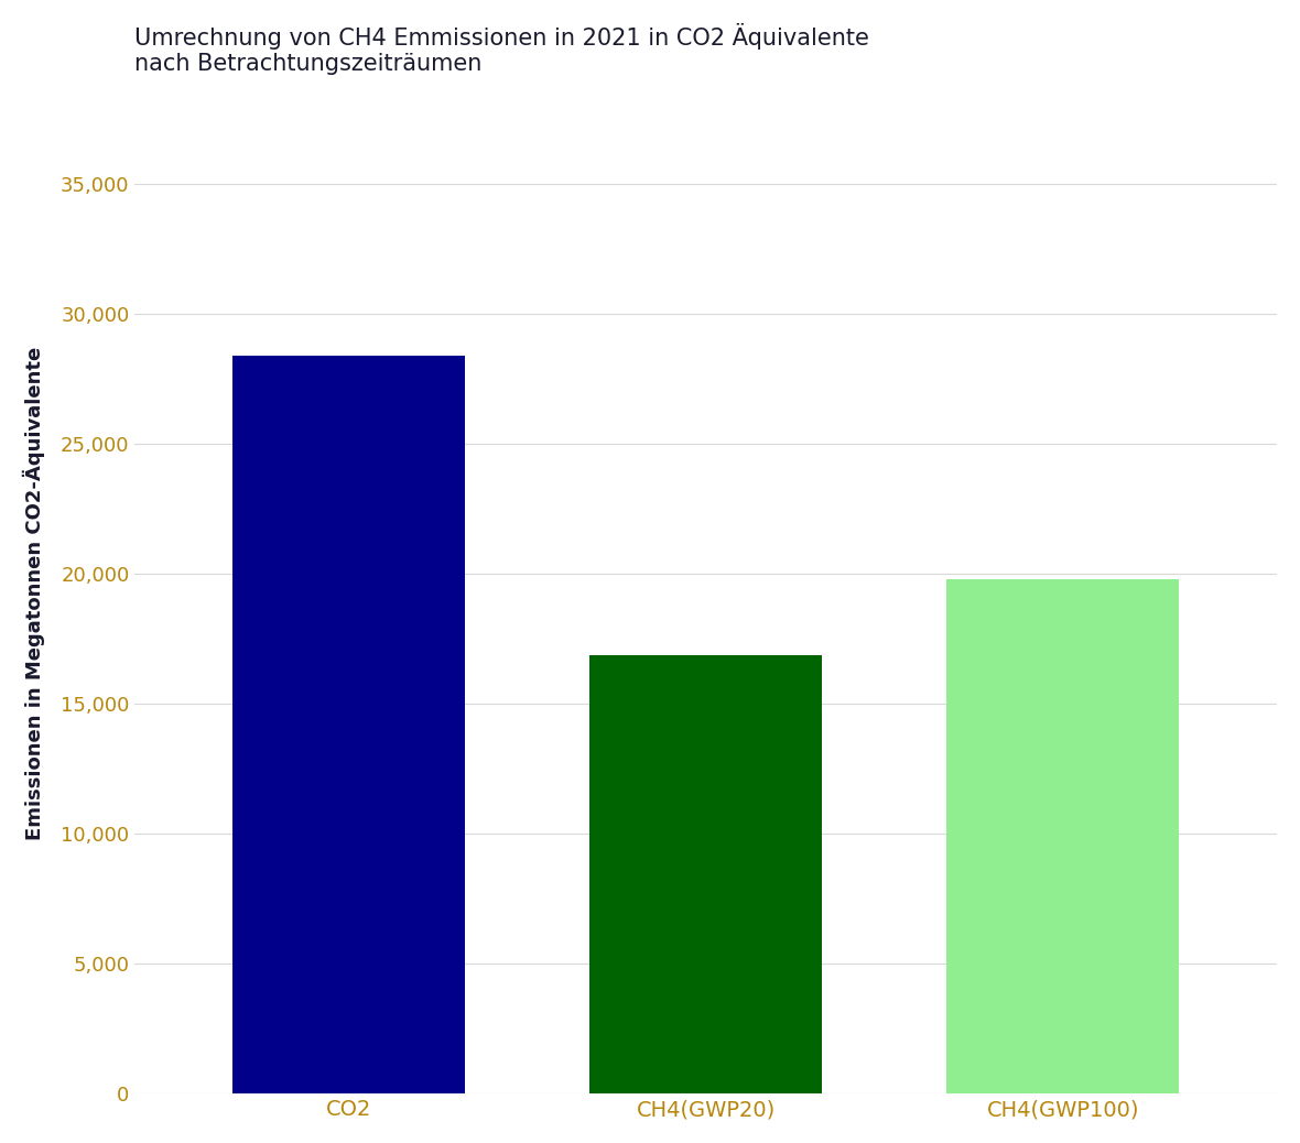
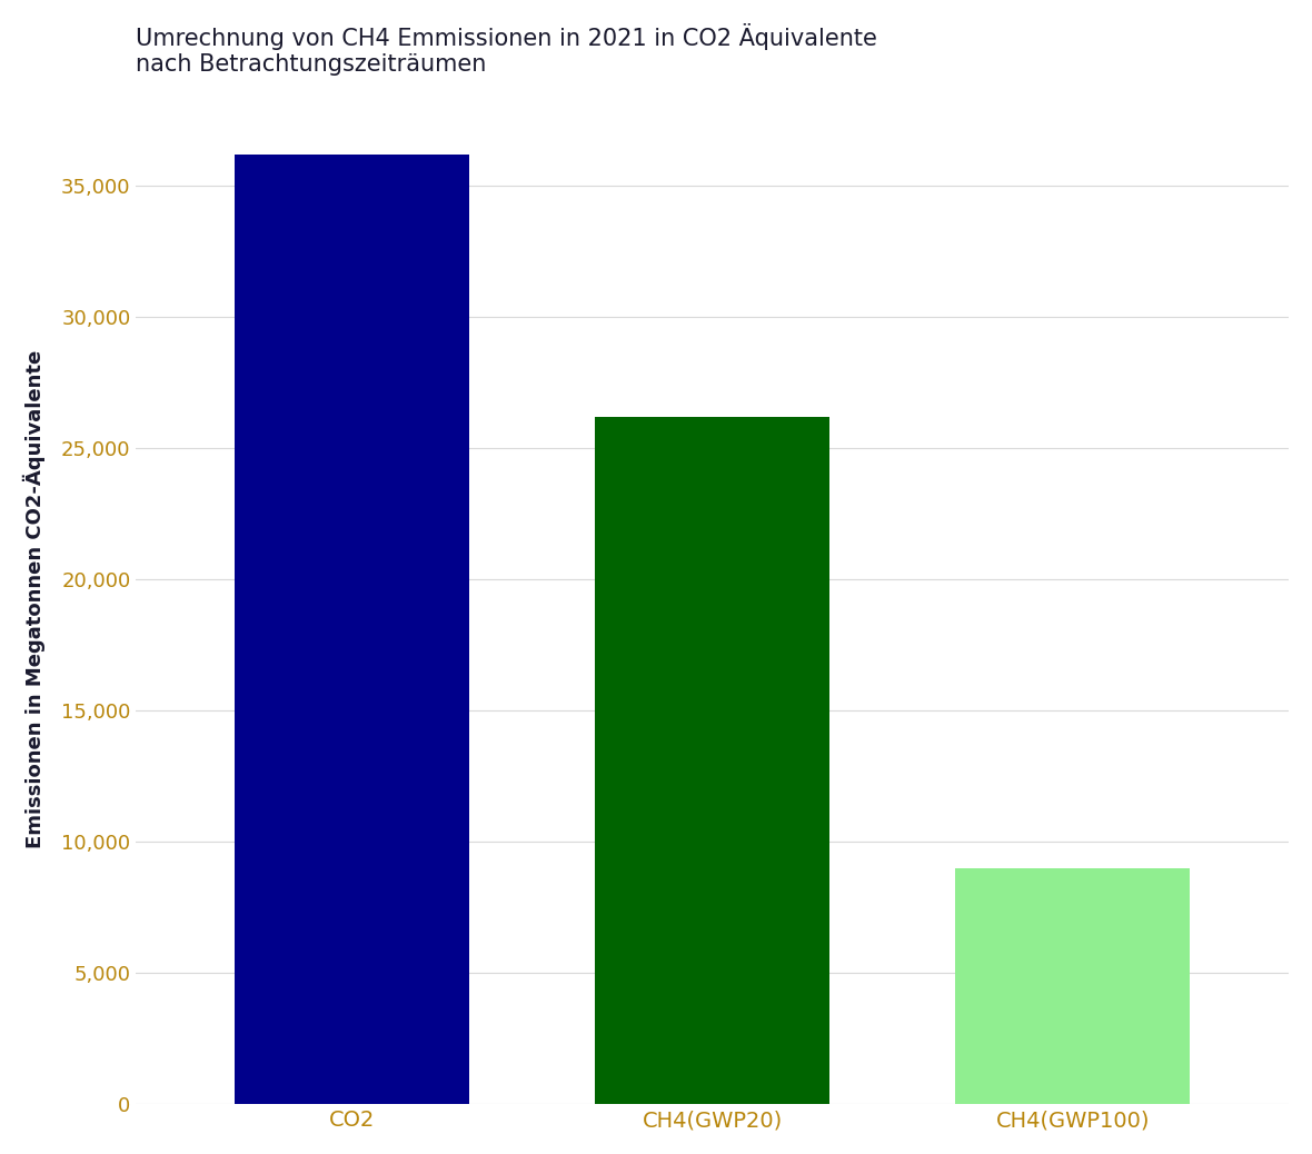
CO2: 28,400 -> 36,200
CH4(GWP20): 16,900 -> 26,200
CH4(GWP100): 19,800 -> 9,000
